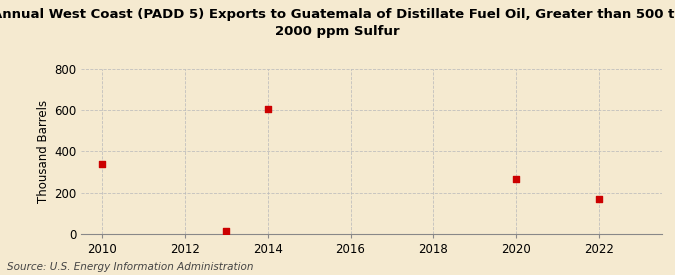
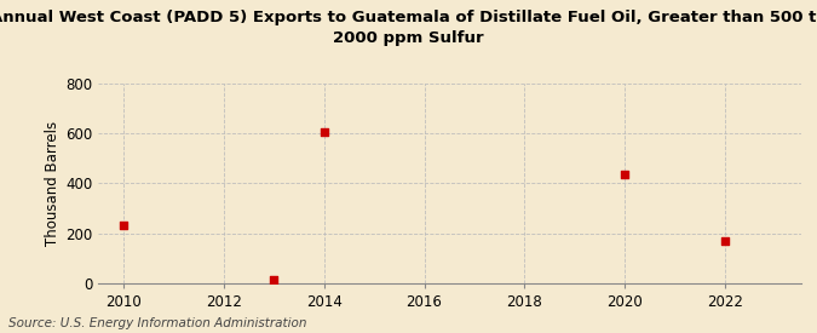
2010: 340 -> 231
2020: 265 -> 435
